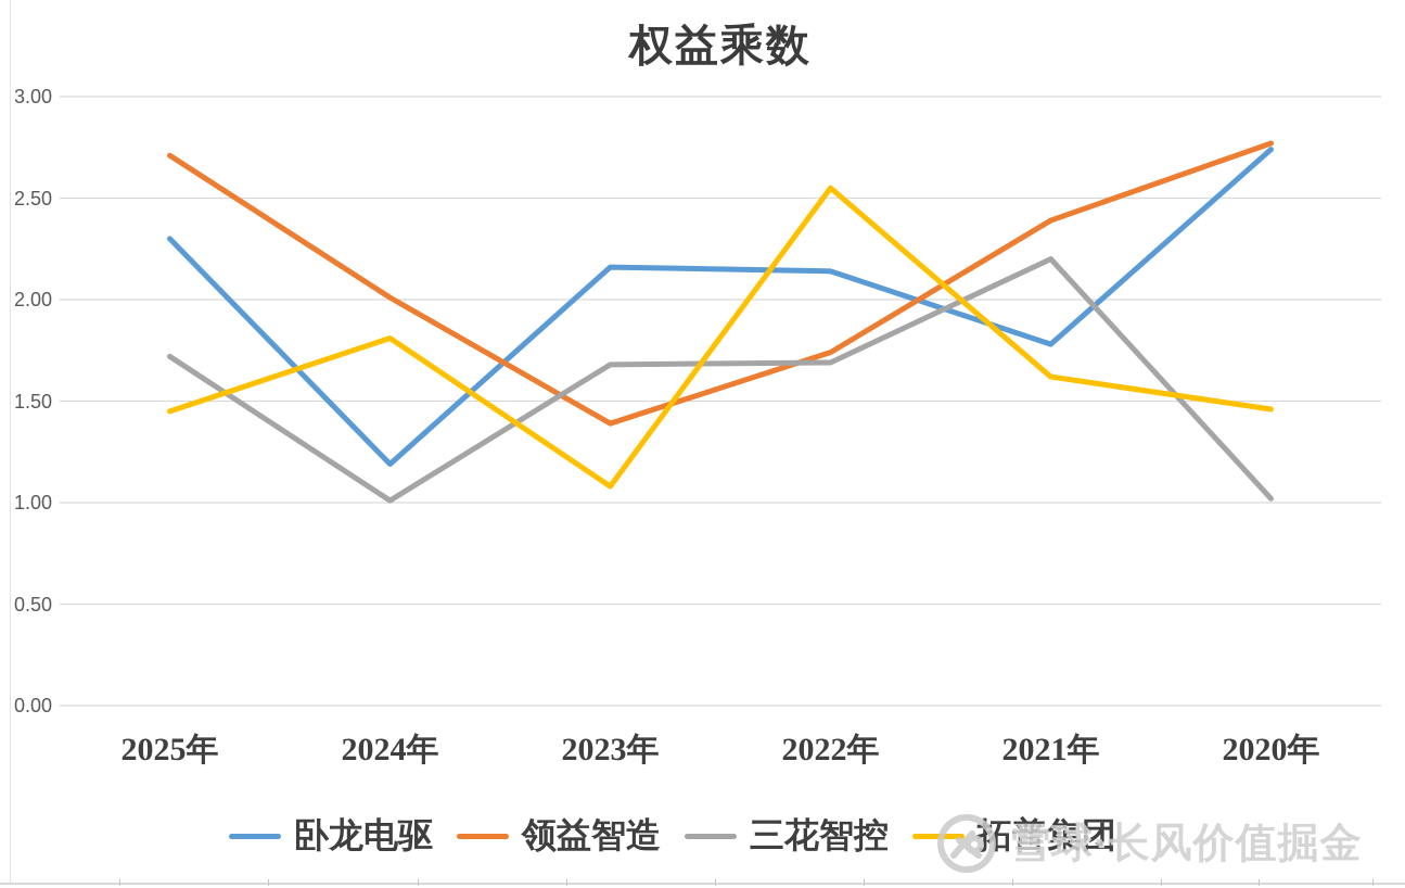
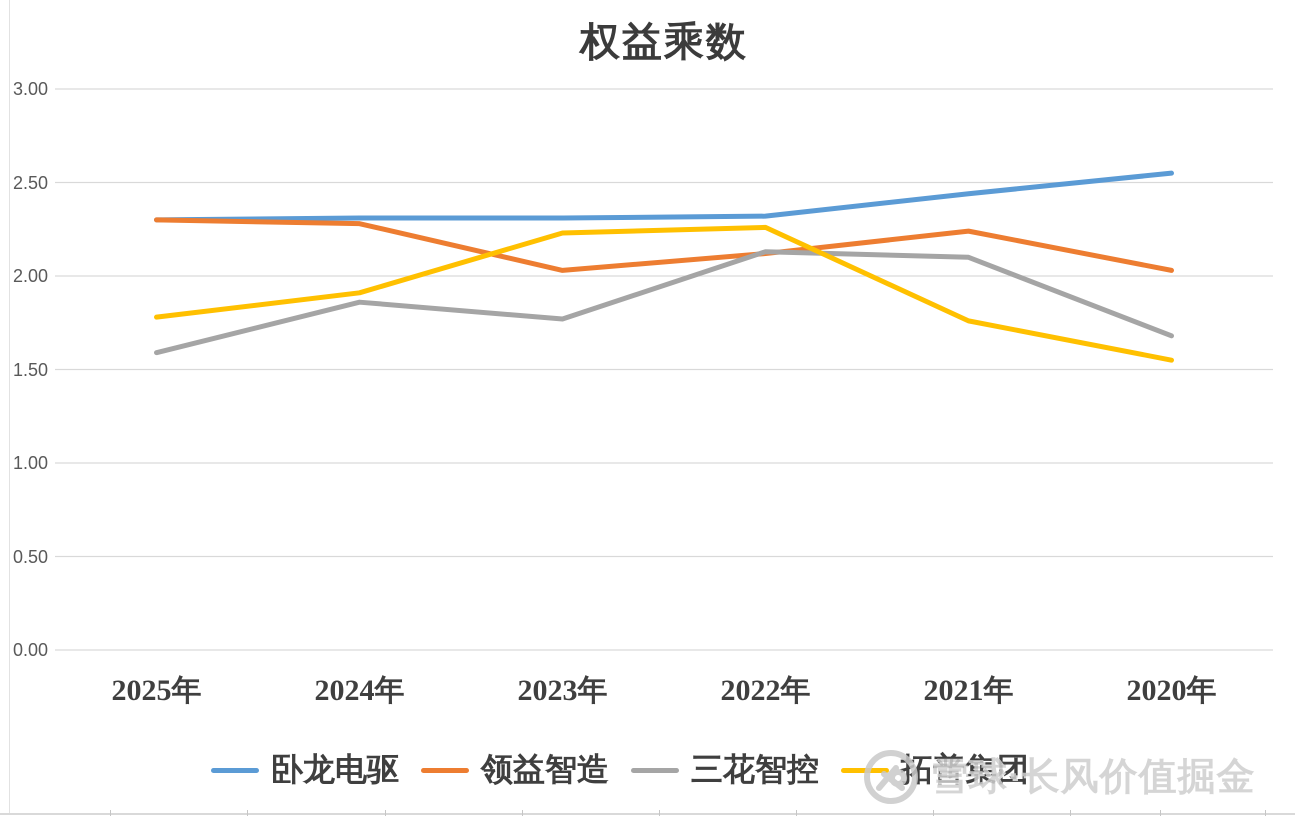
领益智造/2025年: 2.71 -> 2.30
三花智控/2025年: 1.72 -> 1.59
拓普集团/2025年: 1.45 -> 1.78
卧龙电驱/2024年: 1.19 -> 2.31
领益智造/2024年: 2.01 -> 2.28
三花智控/2024年: 1.01 -> 1.86
拓普集团/2024年: 1.81 -> 1.91
卧龙电驱/2023年: 2.16 -> 2.31
领益智造/2023年: 1.39 -> 2.03
三花智控/2023年: 1.68 -> 1.77
拓普集团/2023年: 1.08 -> 2.23
卧龙电驱/2022年: 2.14 -> 2.32
领益智造/2022年: 1.74 -> 2.12
三花智控/2022年: 1.69 -> 2.13
拓普集团/2022年: 2.55 -> 2.26
卧龙电驱/2021年: 1.78 -> 2.44
领益智造/2021年: 2.39 -> 2.24
三花智控/2021年: 2.20 -> 2.10
拓普集团/2021年: 1.62 -> 1.76
卧龙电驱/2020年: 2.74 -> 2.55
领益智造/2020年: 2.77 -> 2.03
三花智控/2020年: 1.02 -> 1.68
拓普集团/2020年: 1.46 -> 1.55
